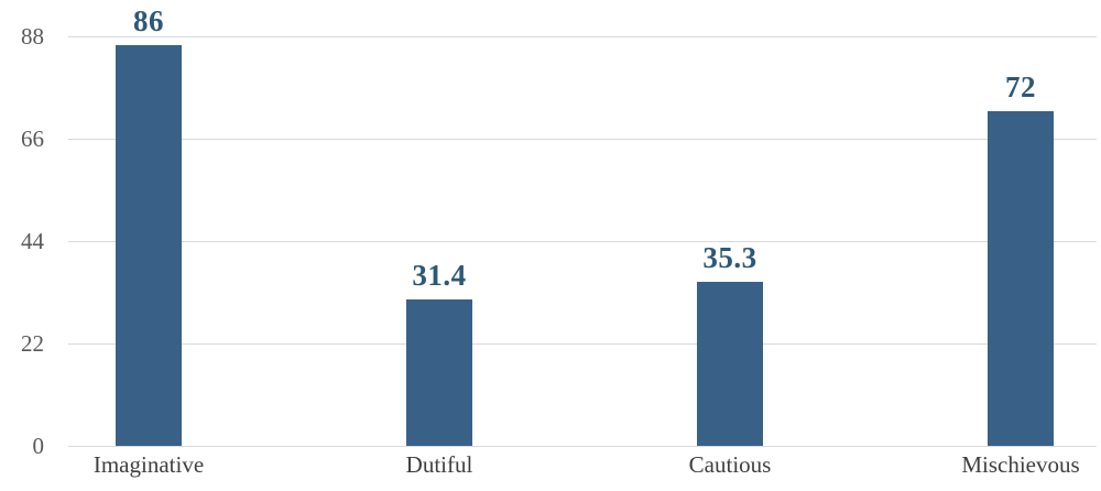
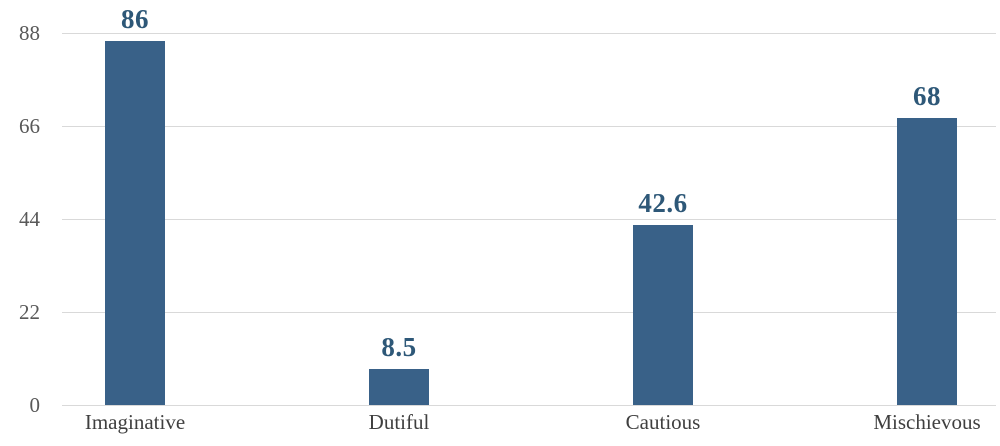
Dutiful: 31.4 -> 8.5
Cautious: 35.3 -> 42.6
Mischievous: 72 -> 68
